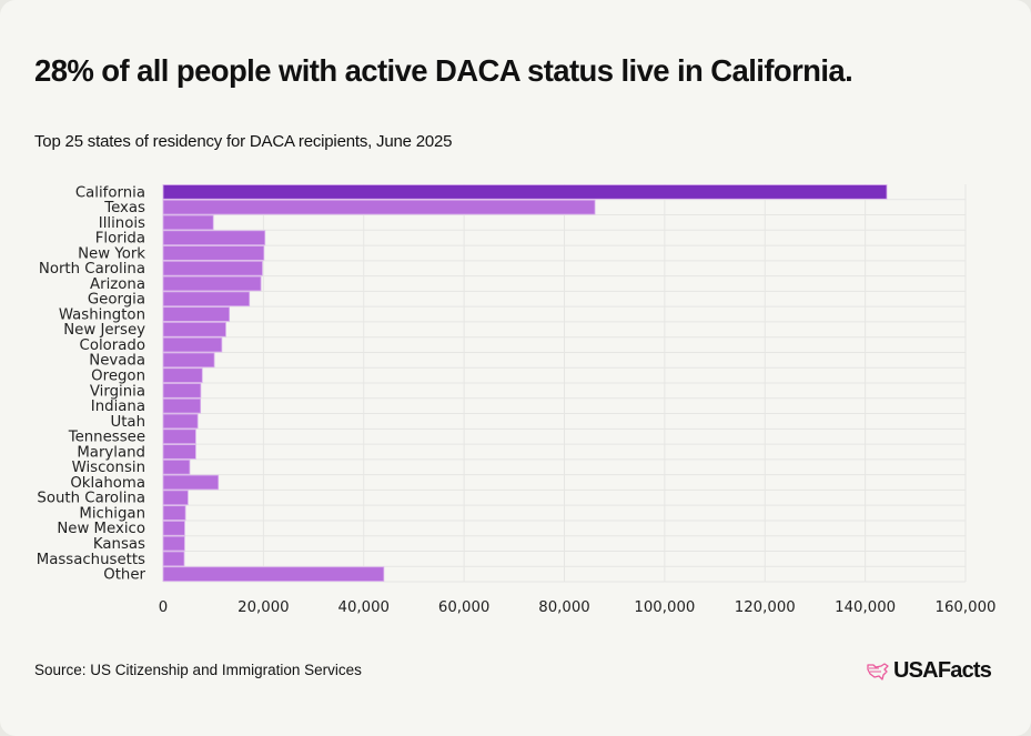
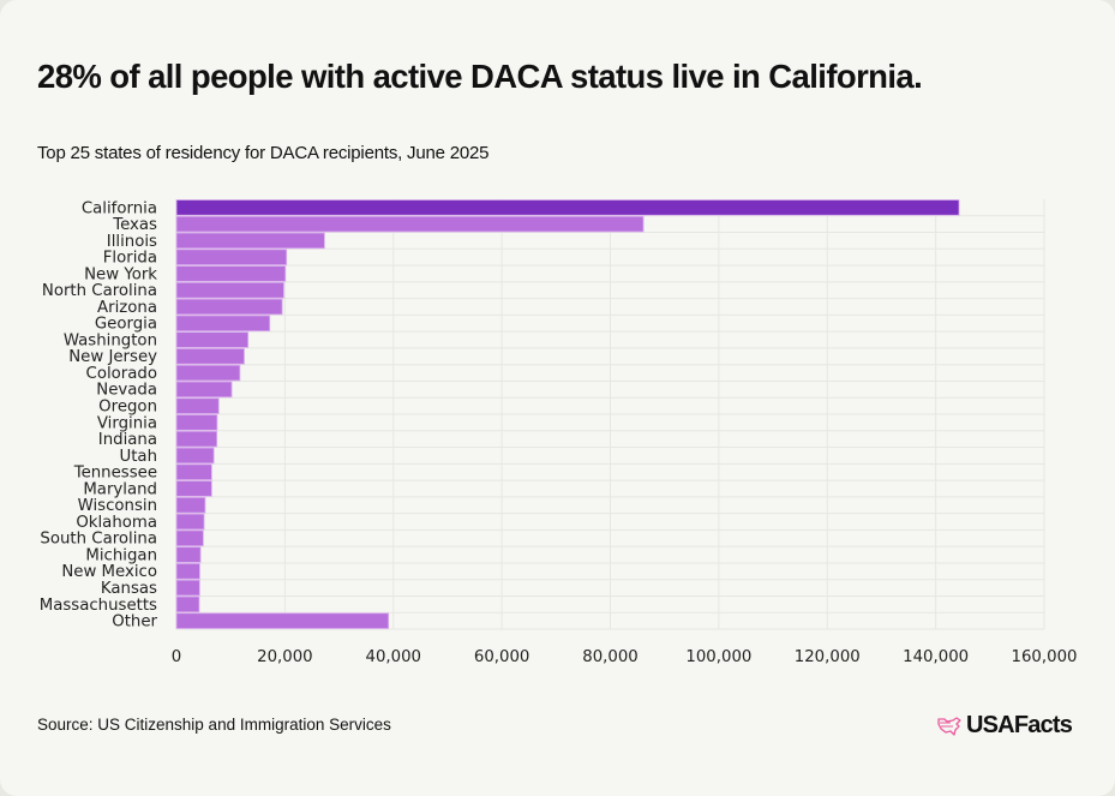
Illinois: 10000 -> 27000
Oklahoma: 11000 -> 5000
Other: 44000 -> 39000
